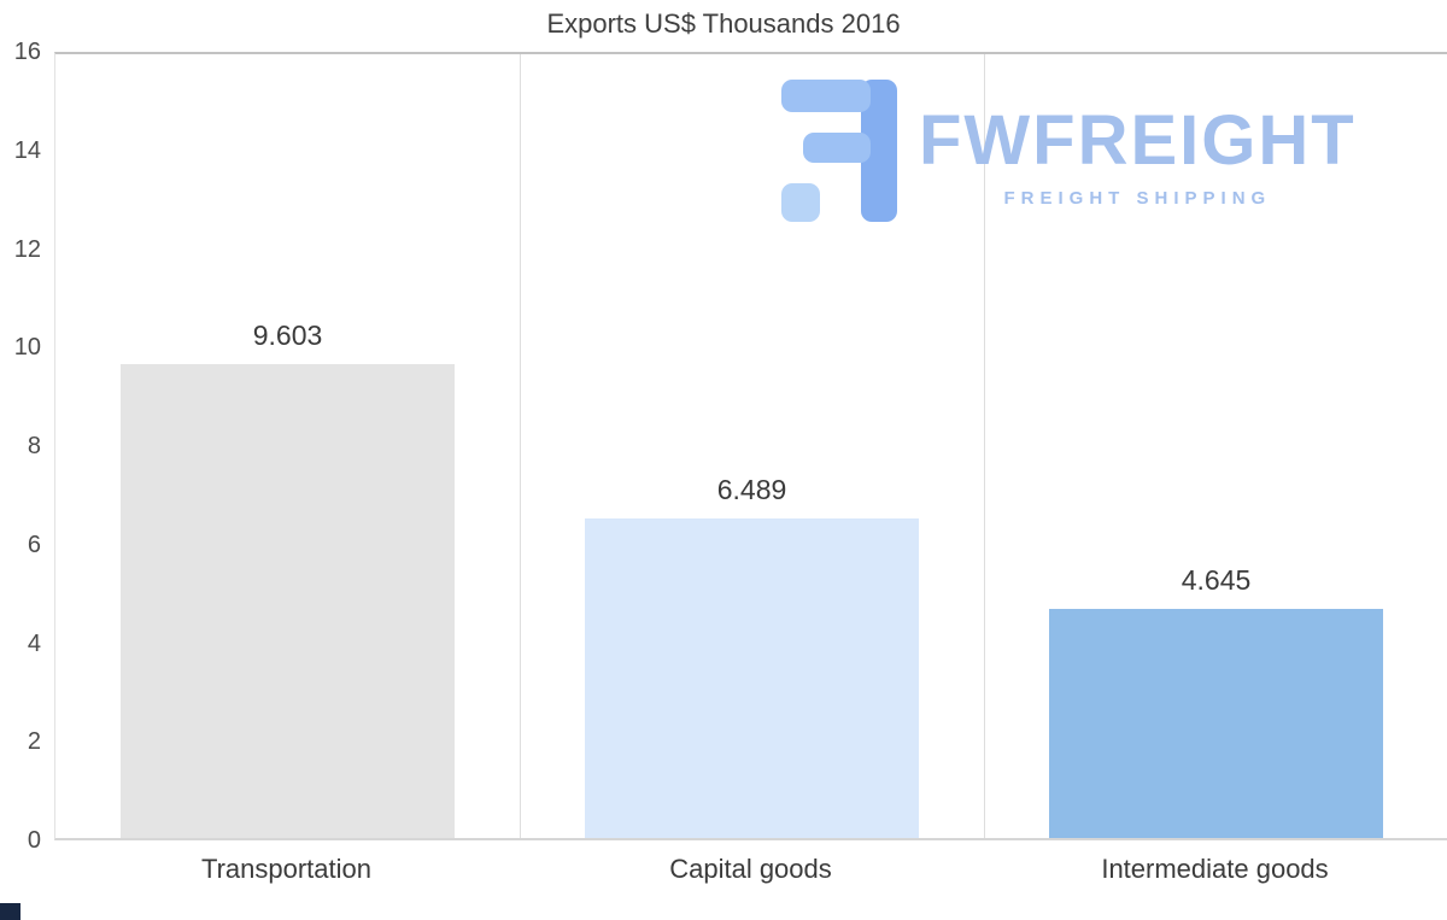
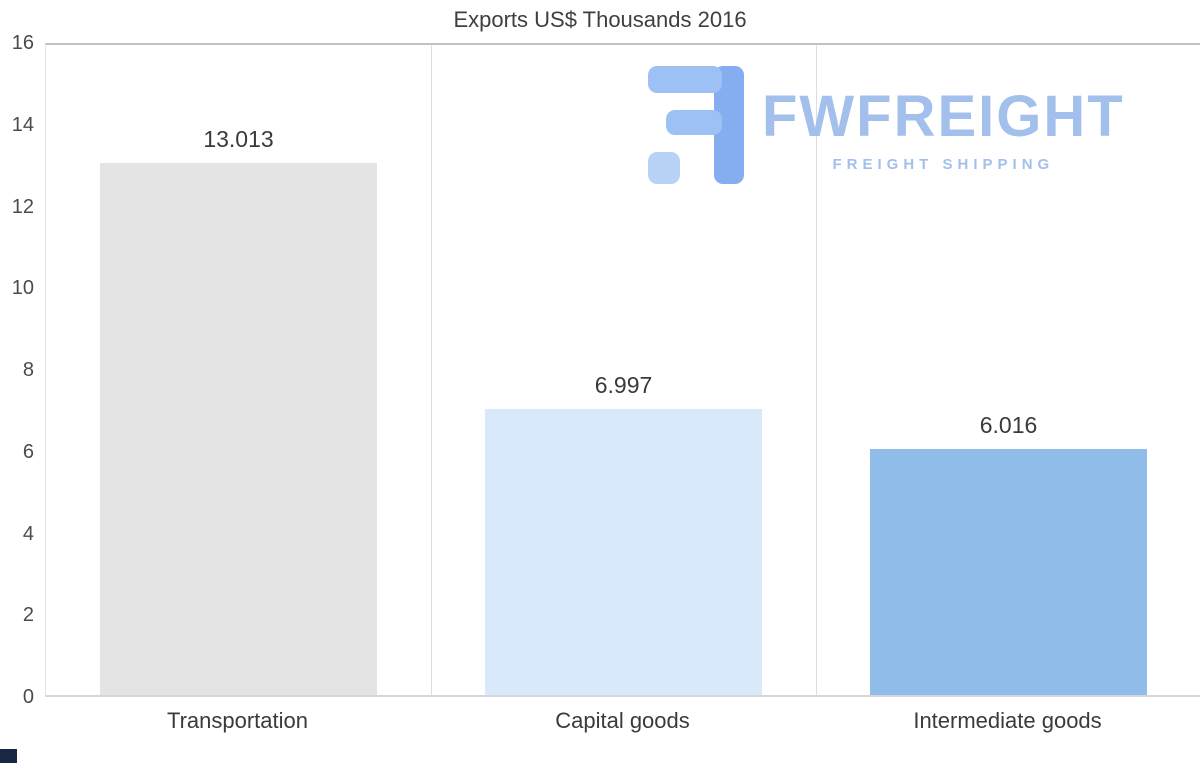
Transportation: 9.603 -> 13.013
Capital goods: 6.489 -> 6.997
Intermediate goods: 4.645 -> 6.016
